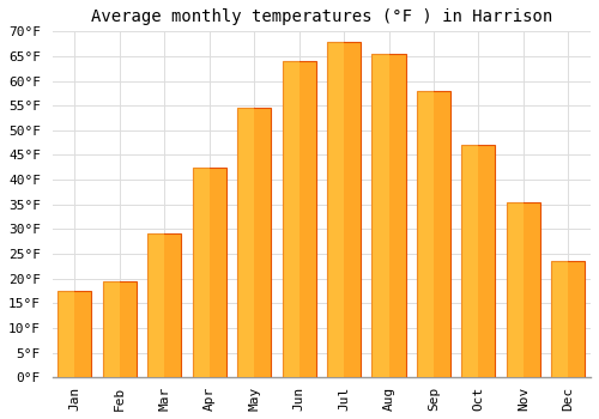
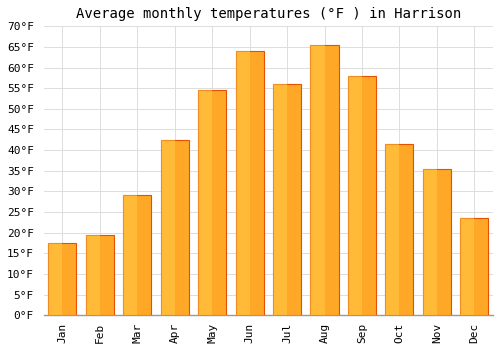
Jul: 68.0°F -> 56.0°F
Oct: 47.0°F -> 41.5°F
